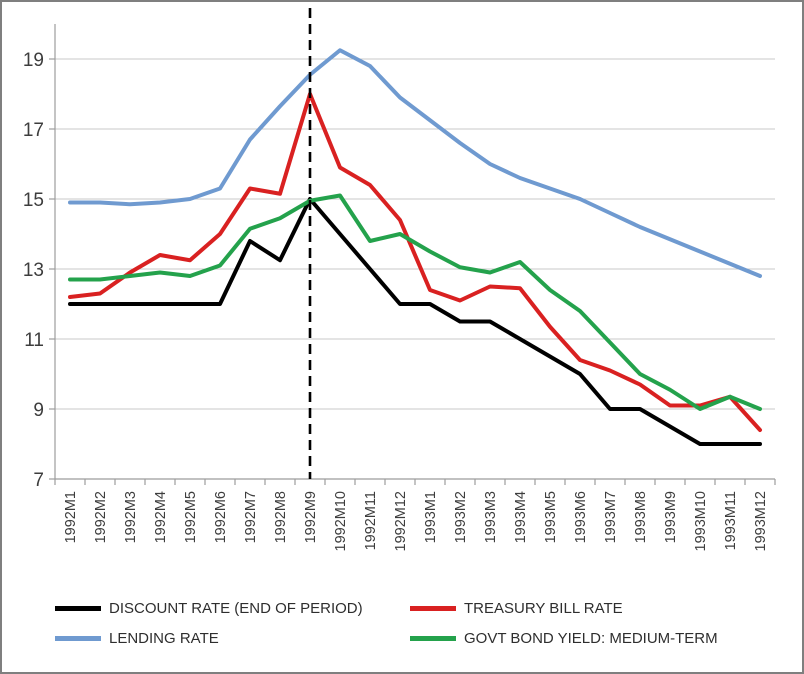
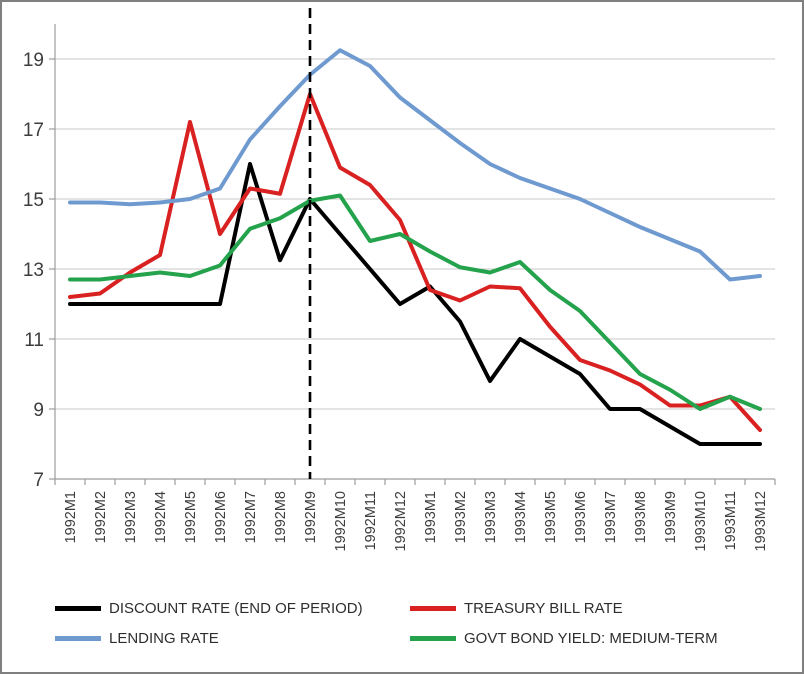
TREASURY BILL RATE/1992M5: 13.2 -> 17.2
DISCOUNT RATE (END OF PERIOD)/1992M7: 13.8 -> 16.0
DISCOUNT RATE (END OF PERIOD)/1993M1: 12.0 -> 12.5
DISCOUNT RATE (END OF PERIOD)/1993M3: 11.5 -> 9.8
LENDING RATE/1993M11: 13.2 -> 12.7
